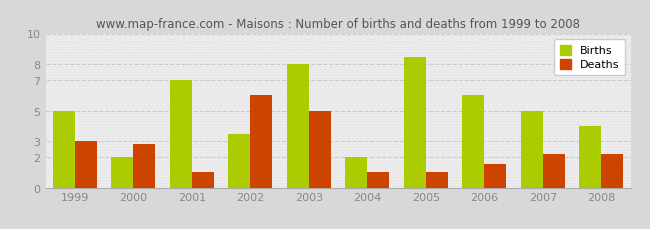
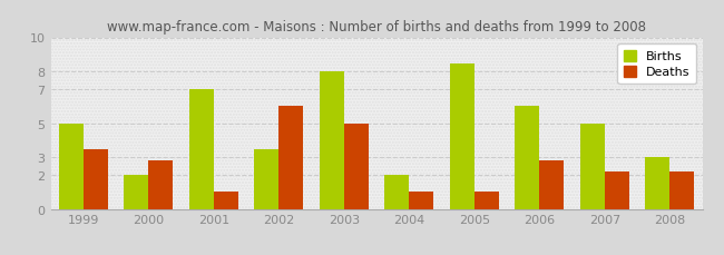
Deaths/1999: 3.0 -> 3.5
Deaths/2006: 1.5 -> 2.8
Births/2008: 4.0 -> 3.0
